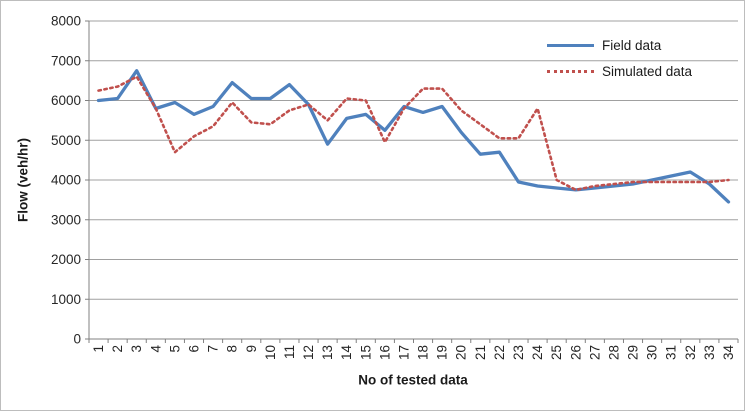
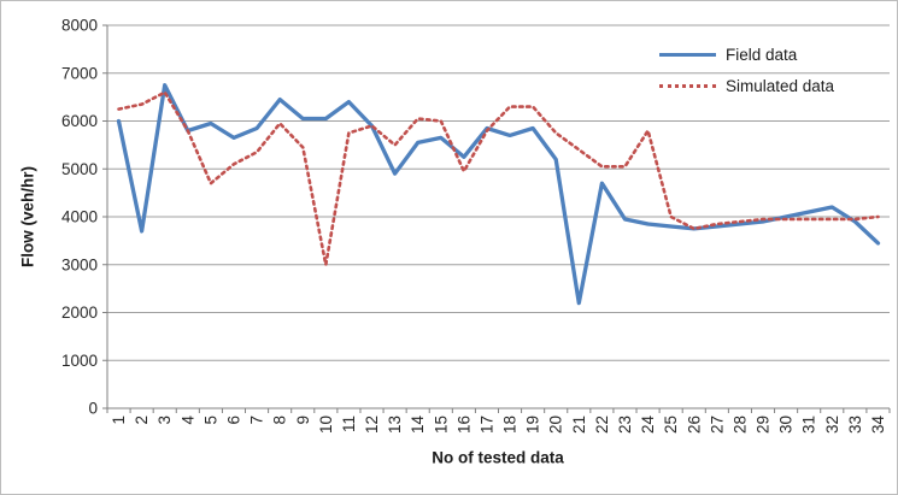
Field data/2: 6000 -> 3700
Simulated data/10: 5400 -> 3000
Field data/21: 4600 -> 2200
